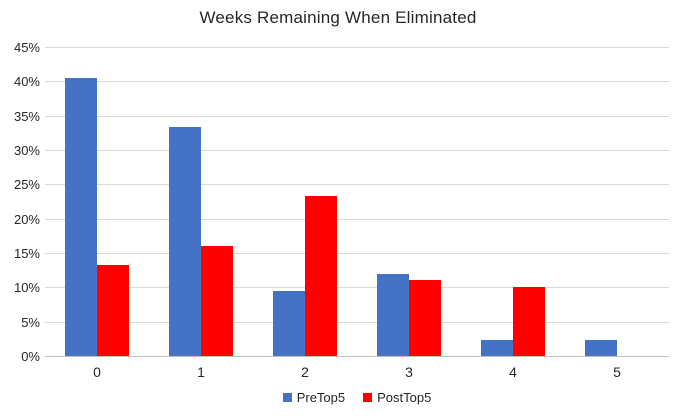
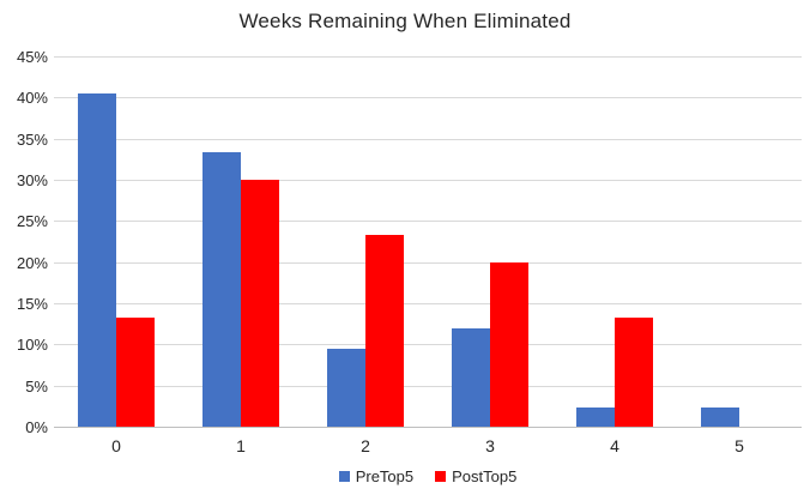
PostTop5/1: 16% -> 30%
PostTop5/3: 11% -> 20%
PostTop5/4: 10% -> 13%
